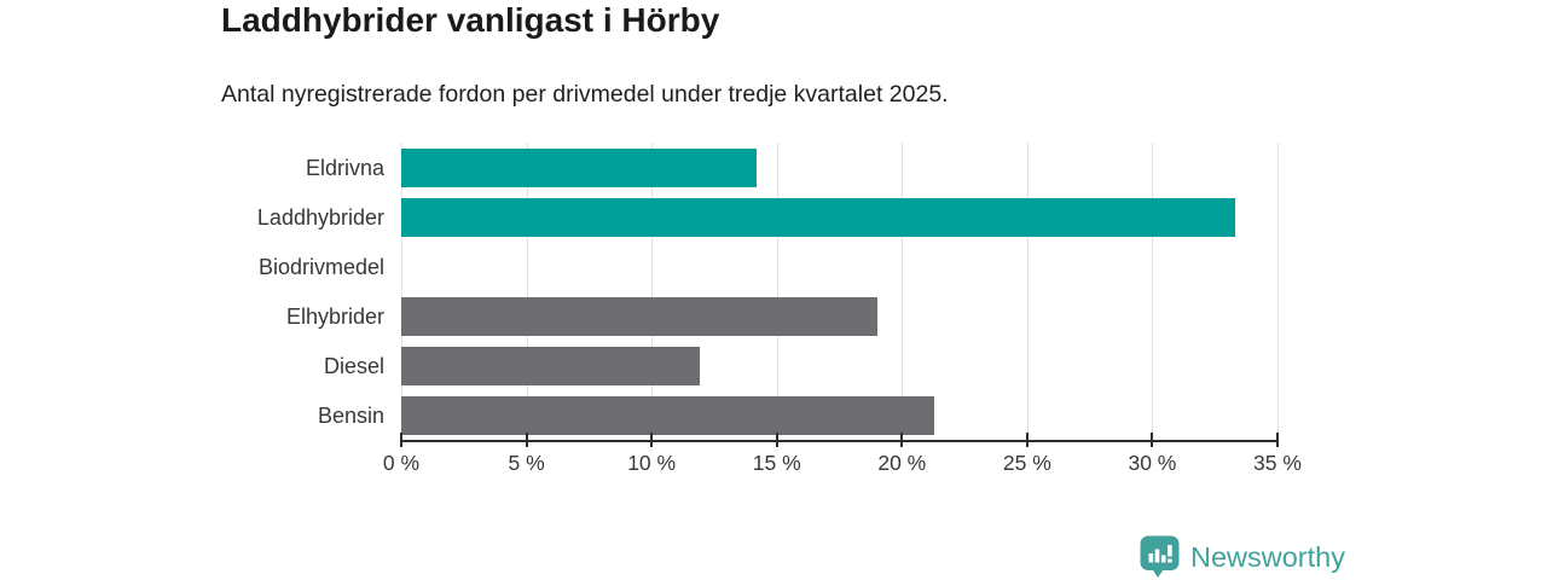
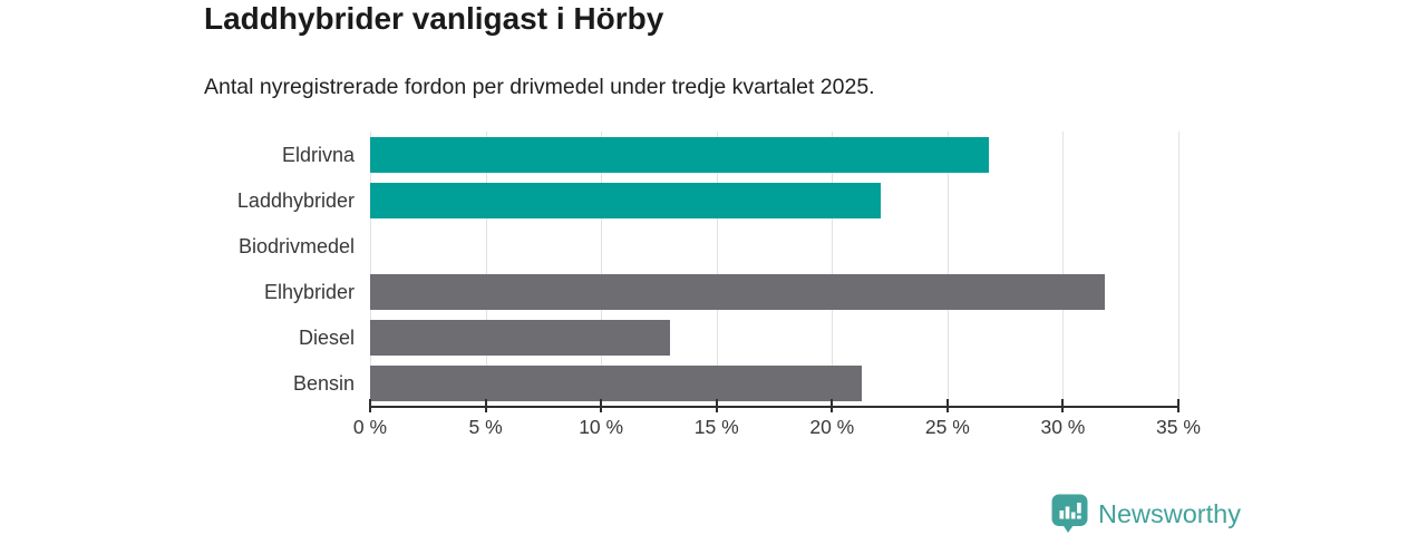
Eldrivna: 14.2% -> 26.8%
Laddhybrider: 33.3% -> 22.1%
Elhybrider: 19.0% -> 31.8%
Diesel: 11.9% -> 13.0%
